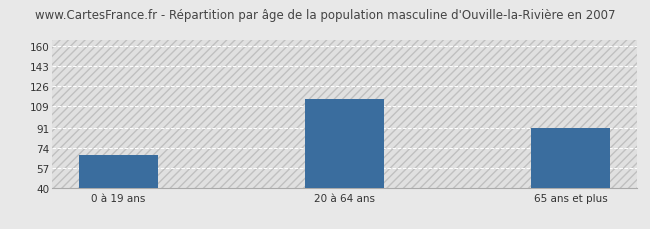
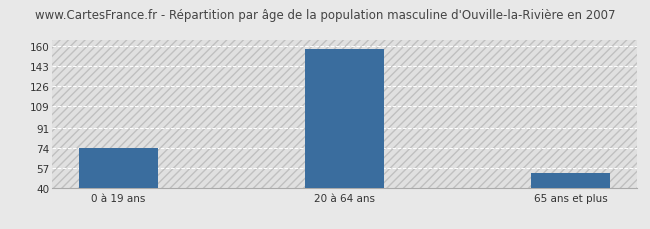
0 à 19 ans: 68 -> 74
20 à 64 ans: 115 -> 158
65 ans et plus: 91 -> 52
